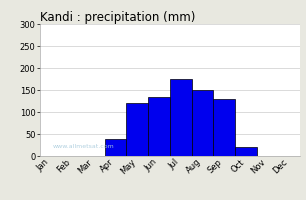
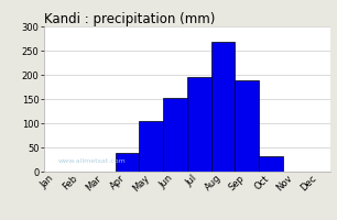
May: 120 -> 105
Jun: 135 -> 152
Jul: 175 -> 196
Aug: 150 -> 268
Sep: 130 -> 188
Oct: 20 -> 32
